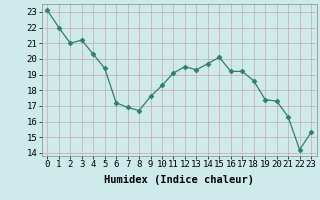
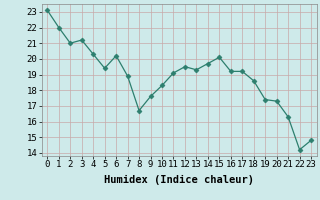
6: 17.2 -> 20.2
7: 16.9 -> 18.9
23: 15.3 -> 14.8
